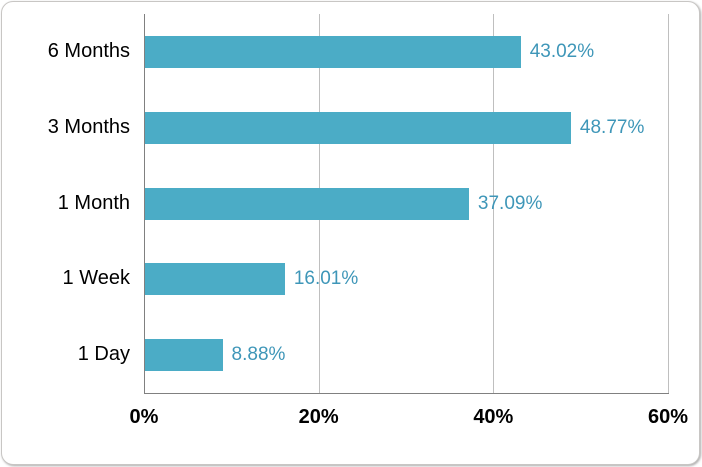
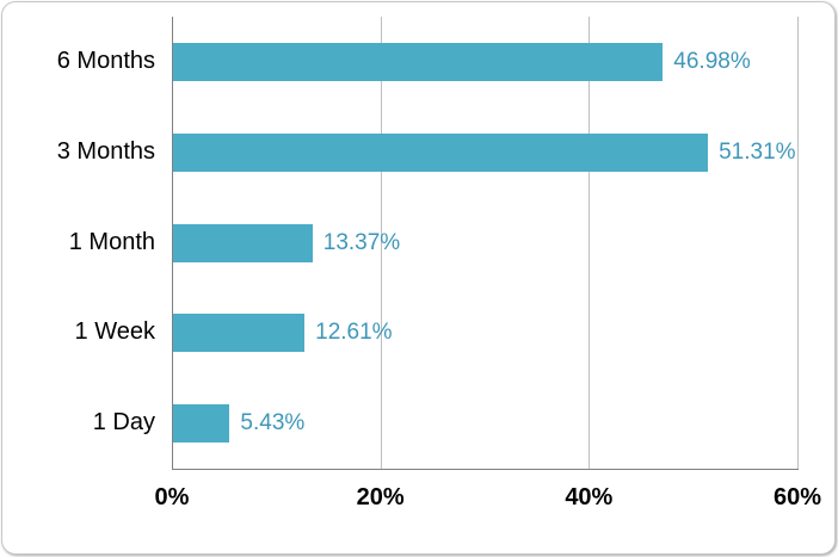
6 Months: 43.02% -> 46.98%
3 Months: 48.77% -> 51.31%
1 Month: 37.09% -> 13.37%
1 Week: 16.01% -> 12.61%
1 Day: 8.88% -> 5.43%
